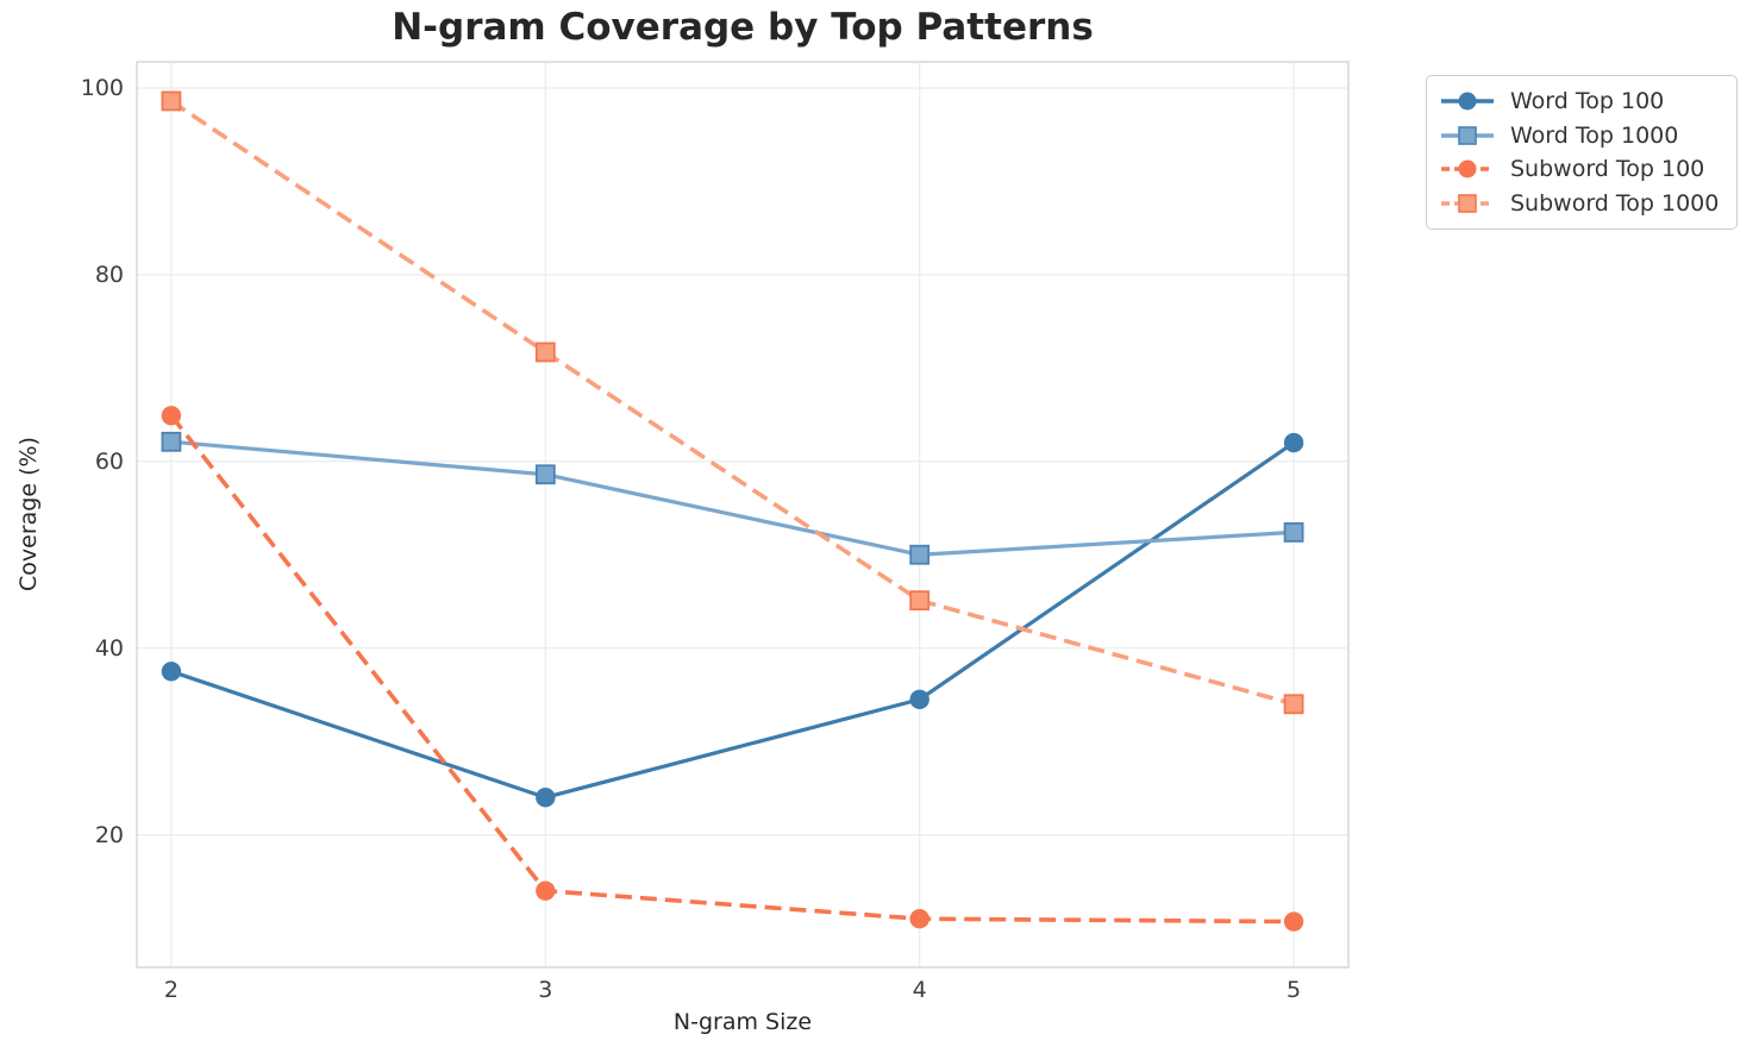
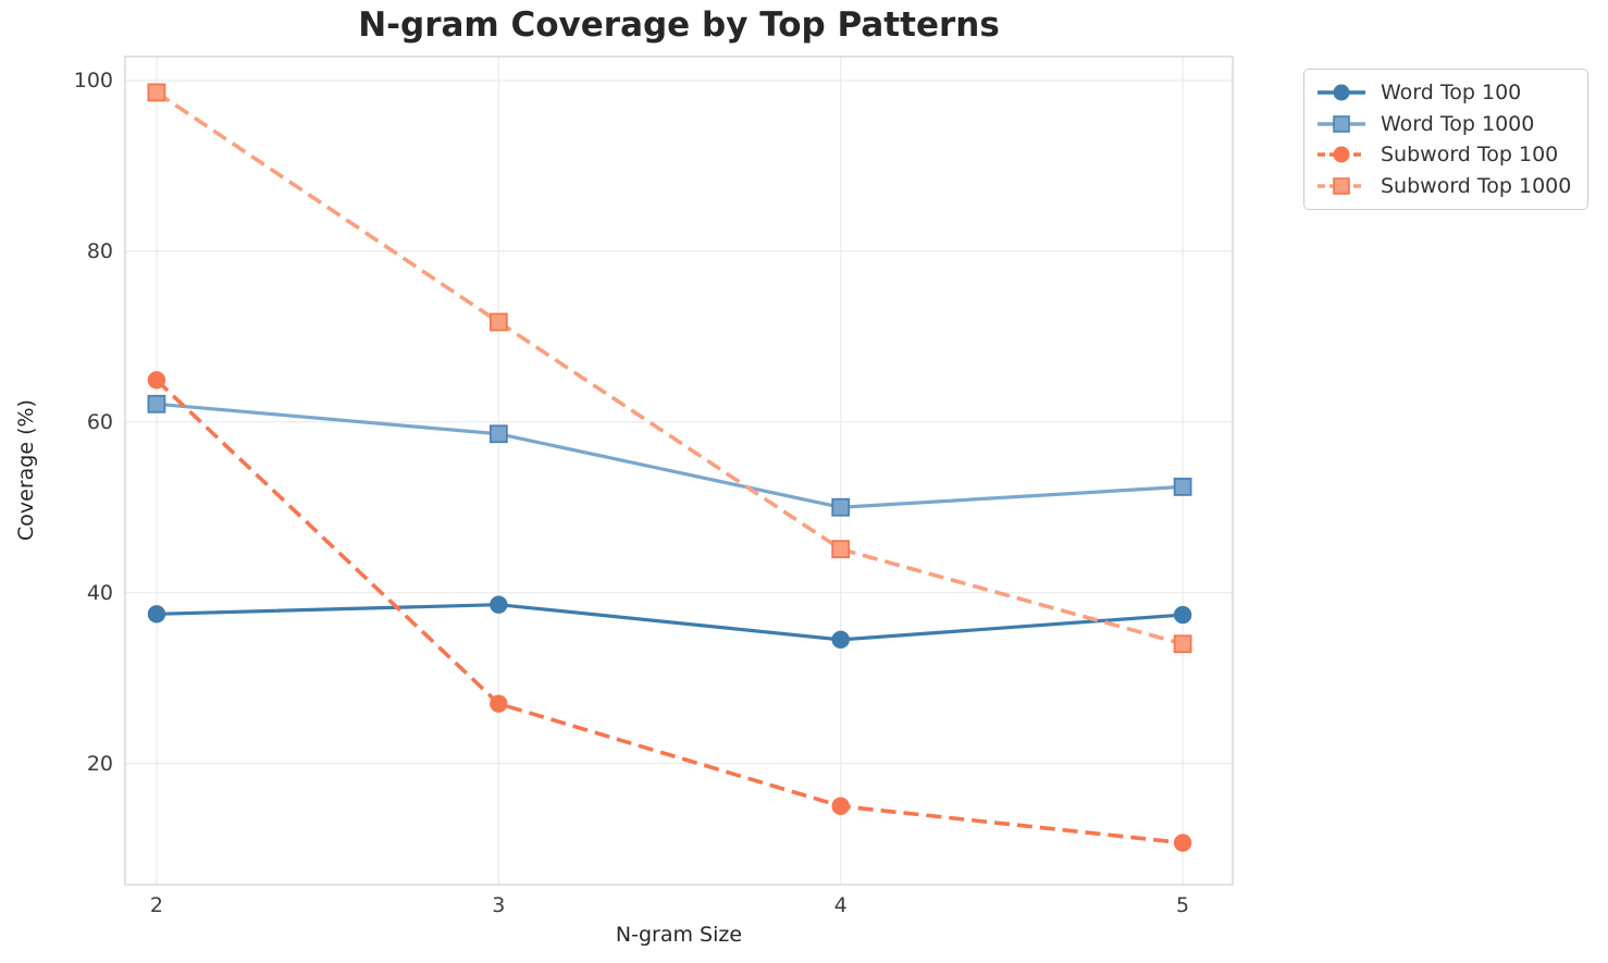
Word Top 100/3: 24 -> 39
Subword Top 100/3: 14 -> 27
Subword Top 100/4: 11 -> 15
Word Top 100/5: 62 -> 37
